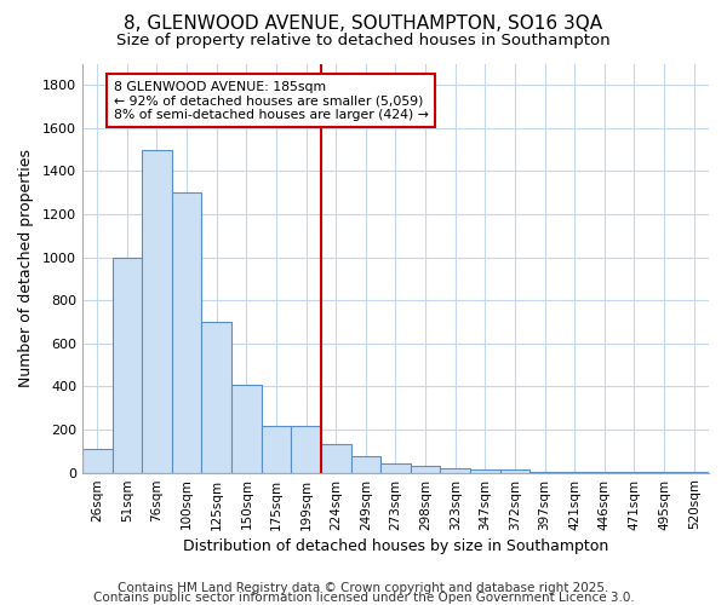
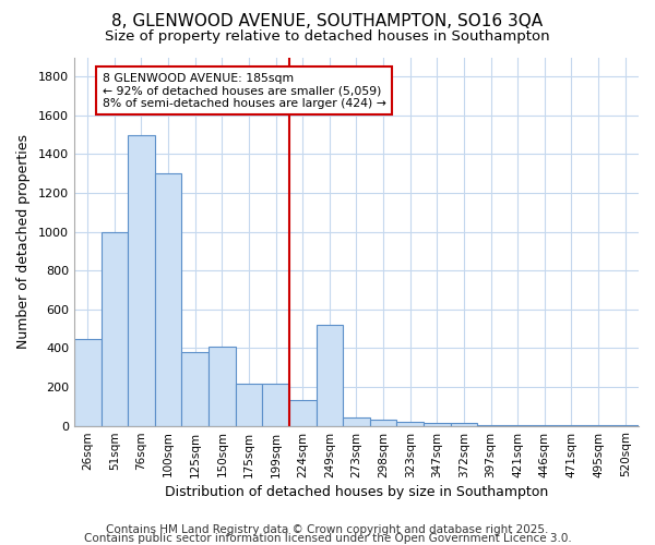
26sqm: 110 -> 450
125sqm: 700 -> 380
249sqm: 80 -> 520
